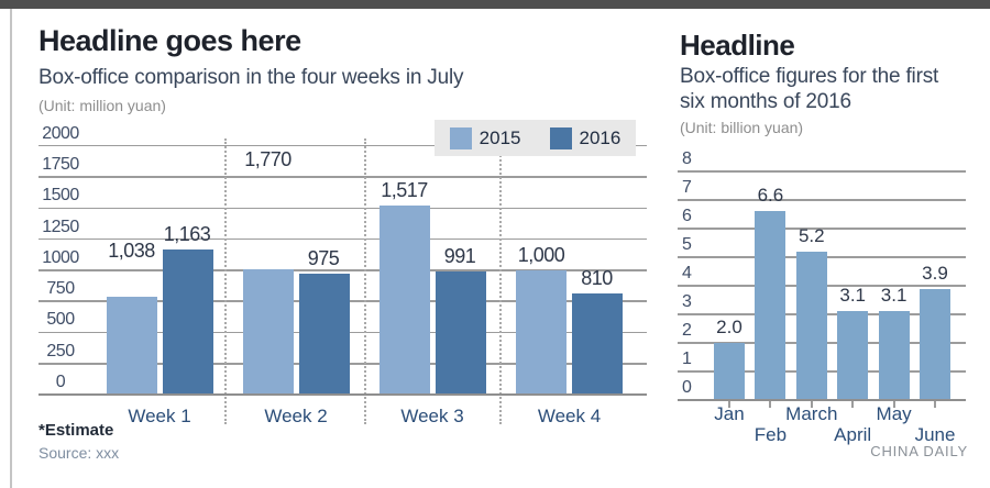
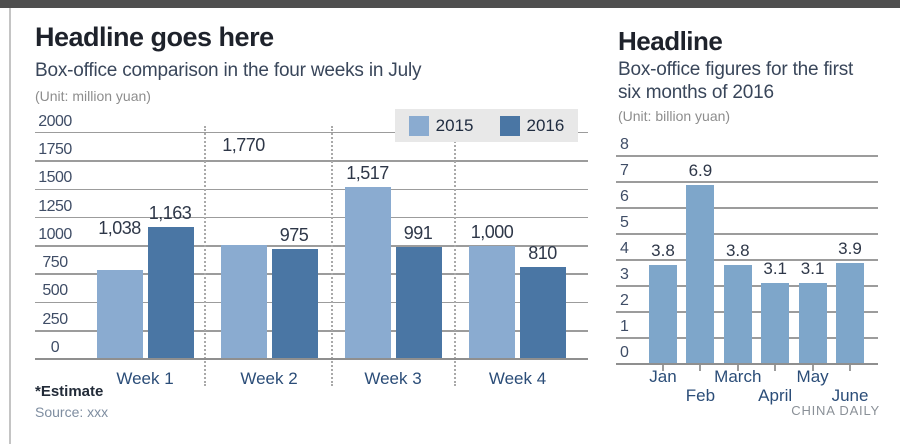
Box-office figures for the first six months of 2016/Jan: 2.0 -> 3.8
Box-office figures for the first six months of 2016/Feb: 6.6 -> 6.9
Box-office figures for the first six months of 2016/March: 5.2 -> 3.8
